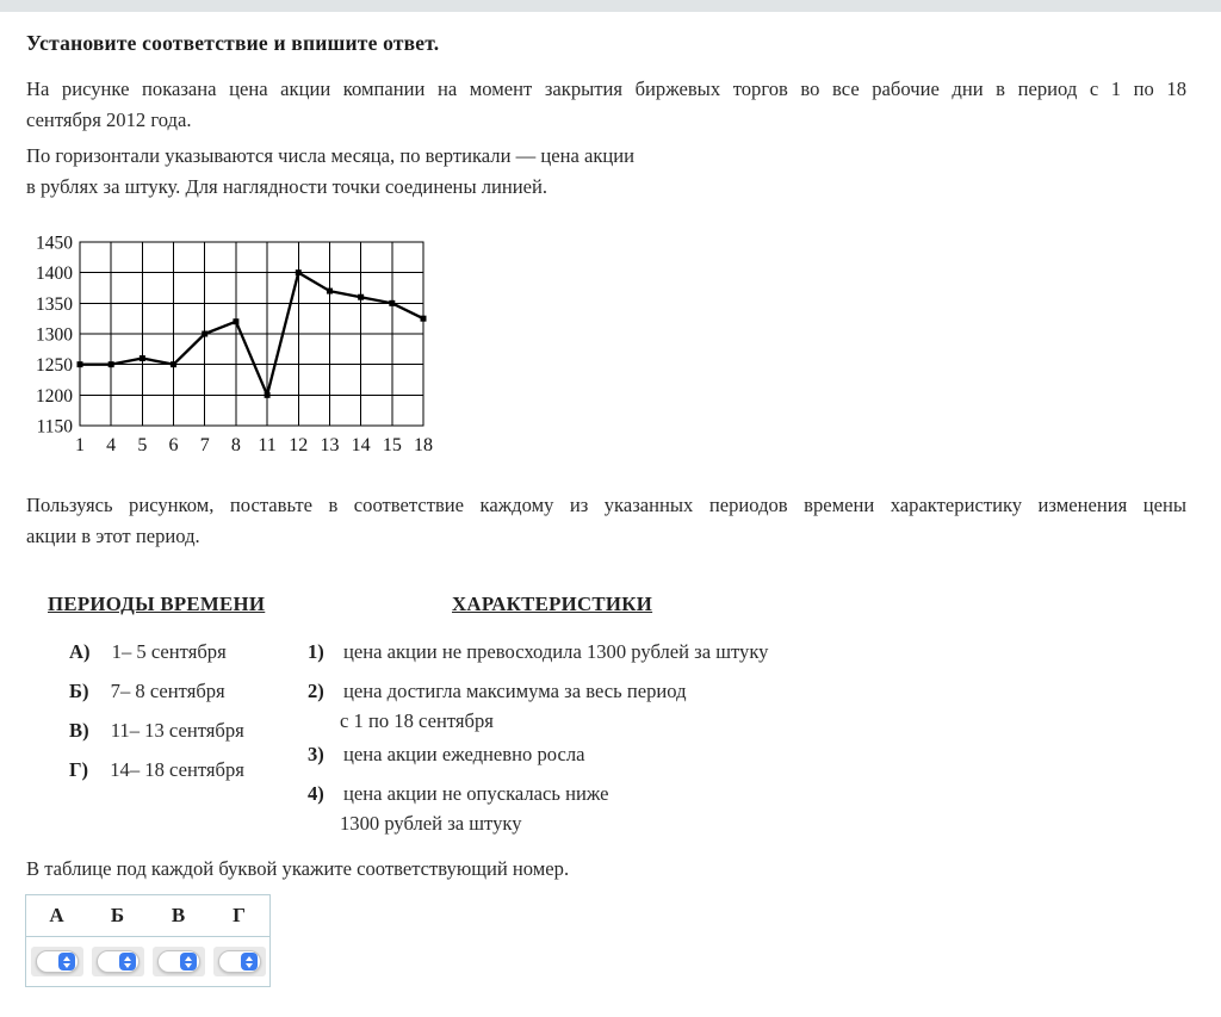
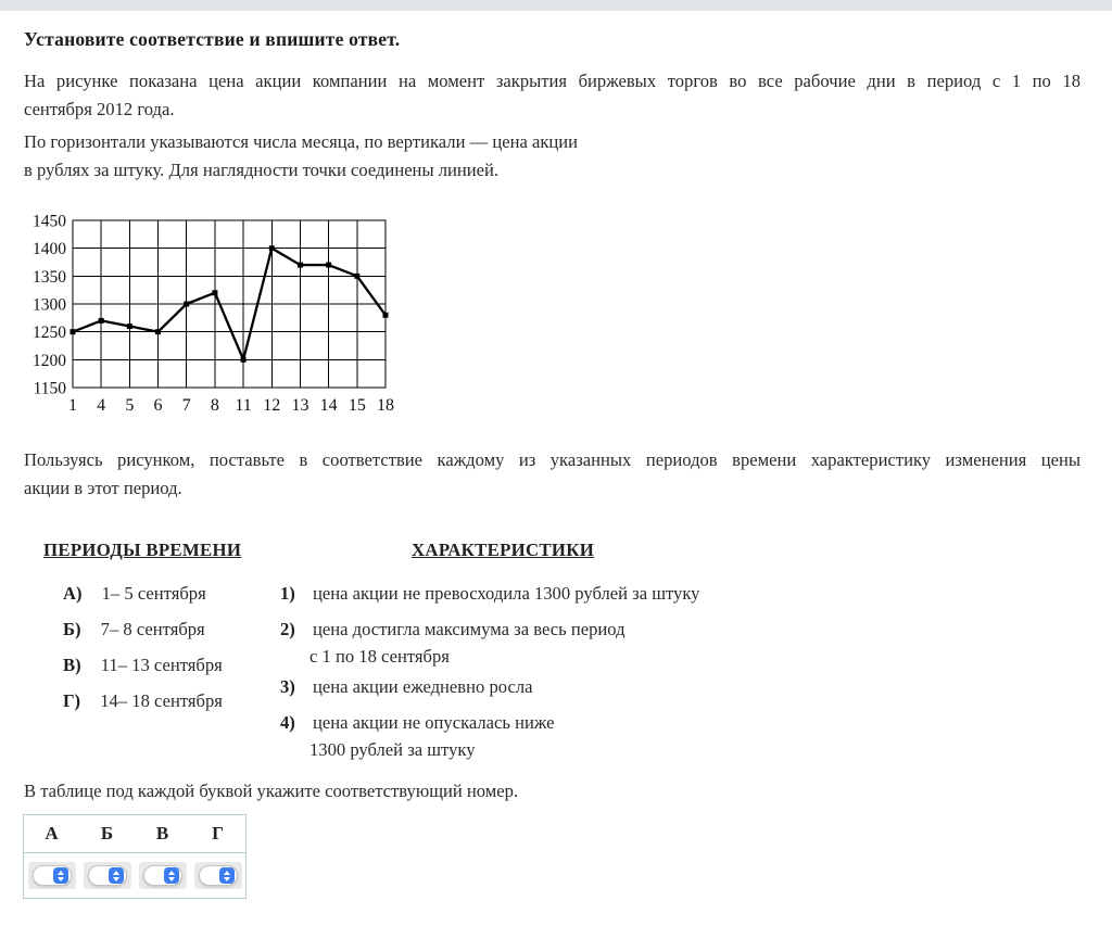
4: 1250 -> 1270
14: 1360 -> 1370
18: 1320 -> 1280
